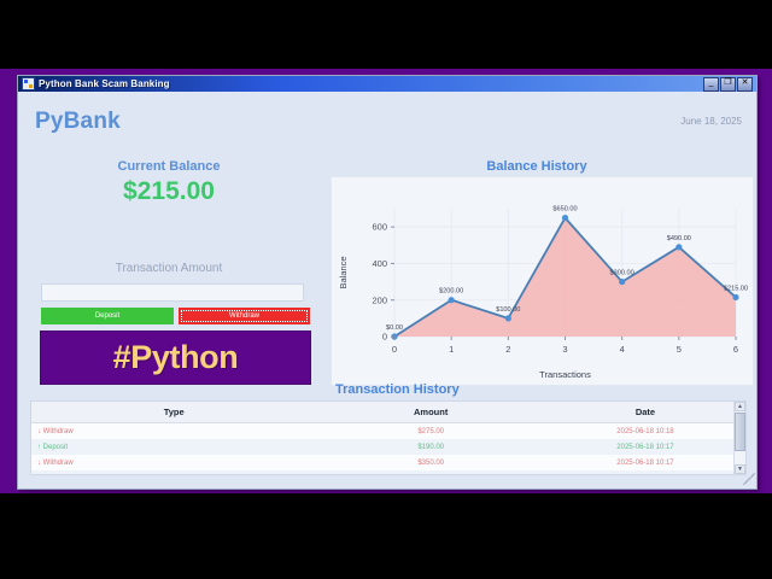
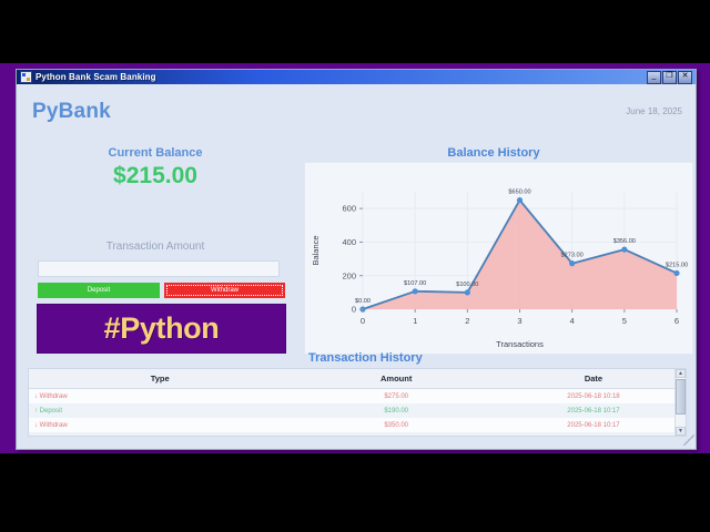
1: $200.00 -> $107.00
4: $300.00 -> $273.00
5: $490.00 -> $356.00
